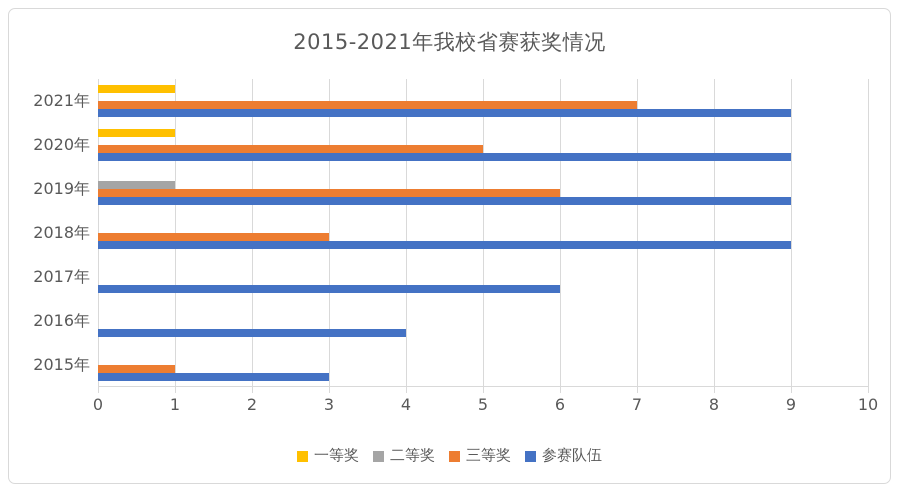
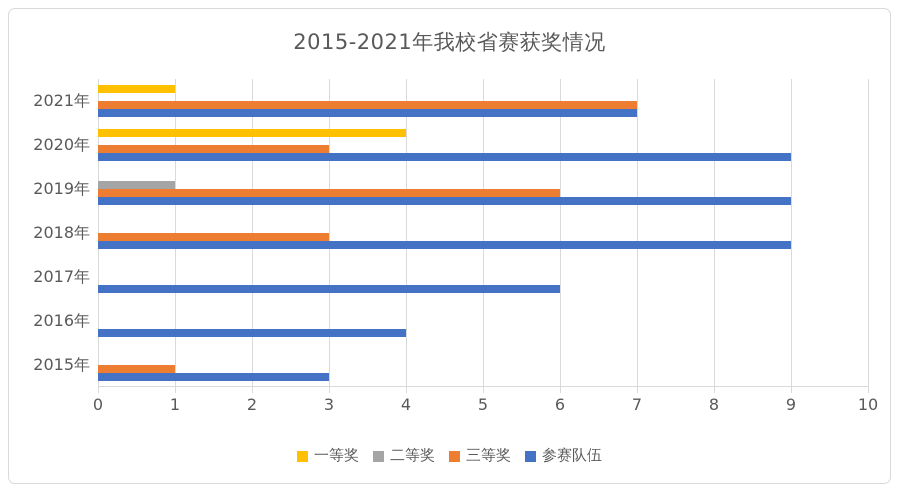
参赛队伍/2021年: 9 -> 7
一等奖/2020年: 1 -> 4
三等奖/2020年: 5 -> 3
